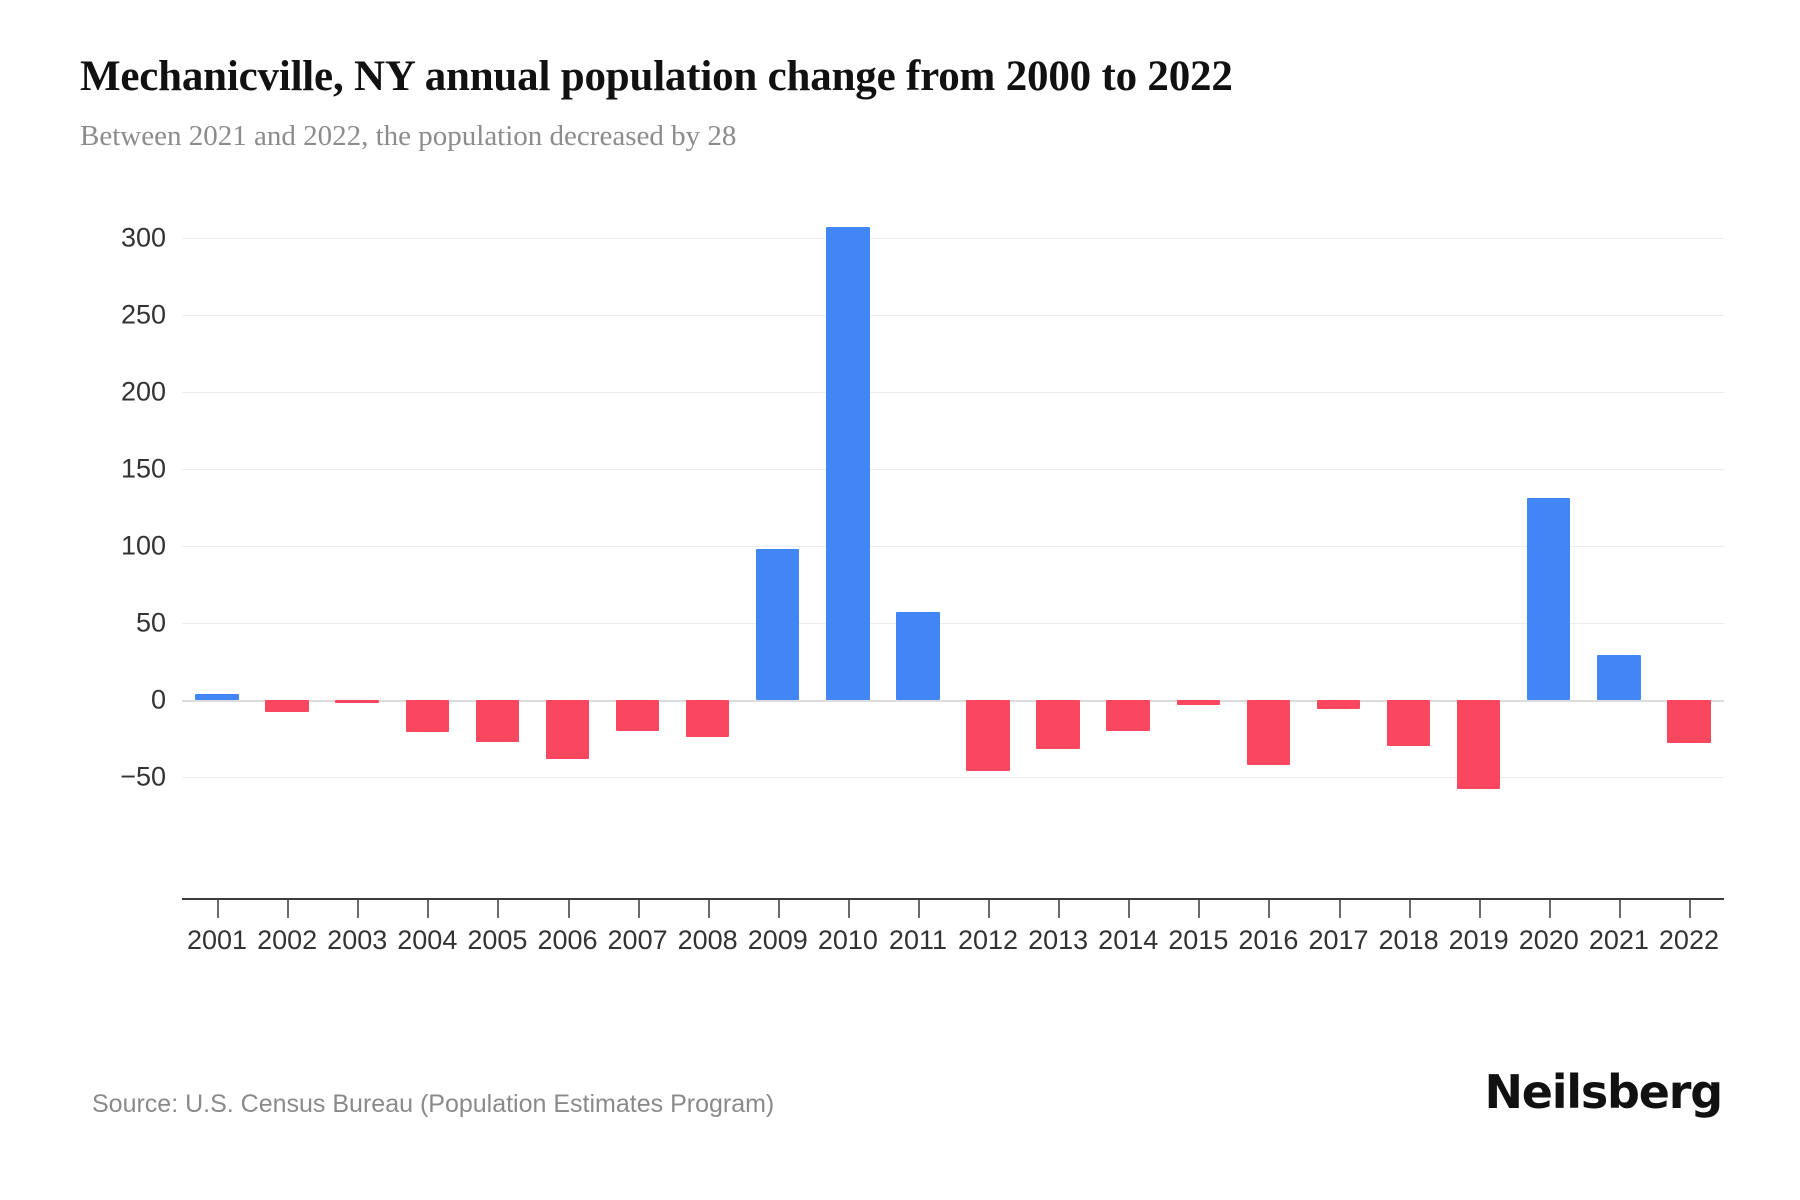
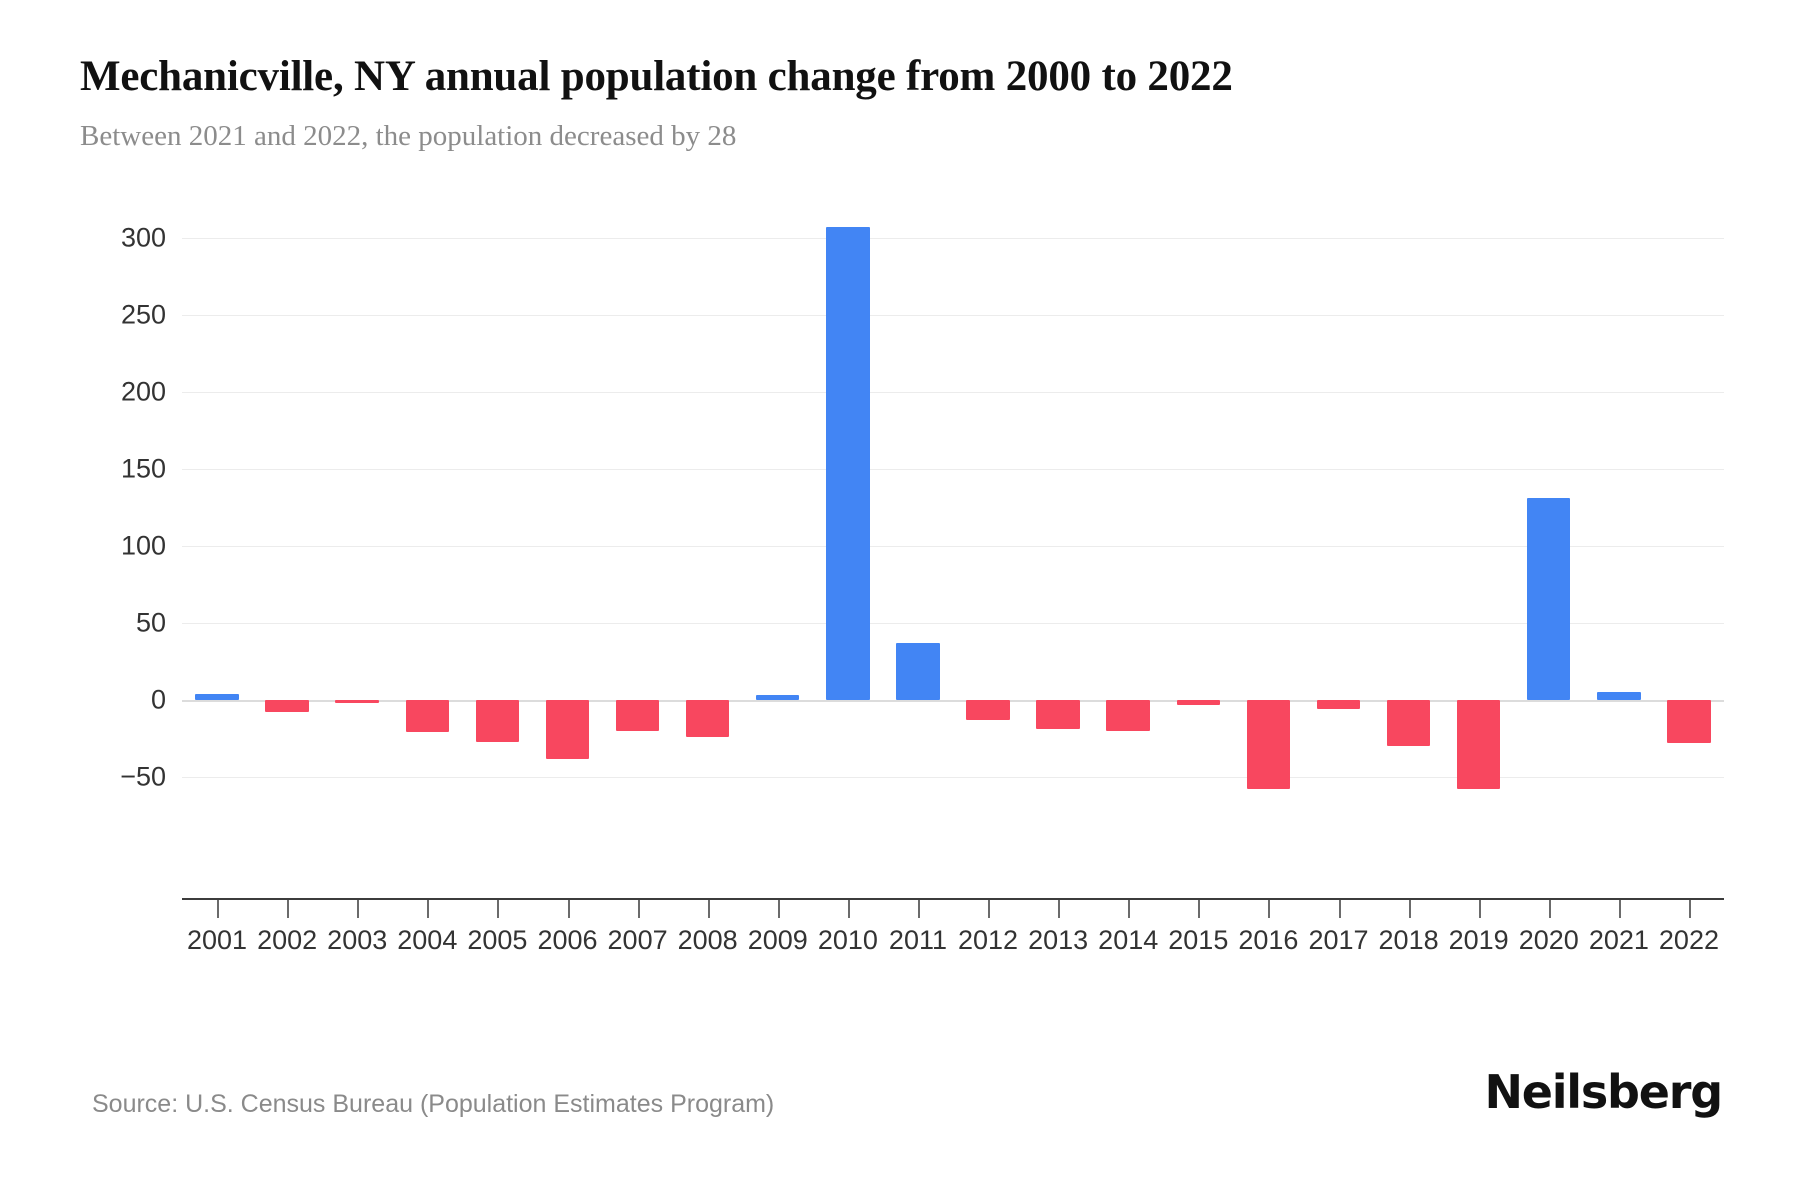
2009: 98 -> 3
2011: 57 -> 37
2012: -46 -> -13
2013: -32 -> -19
2016: -42 -> -58
2021: 29 -> 5
